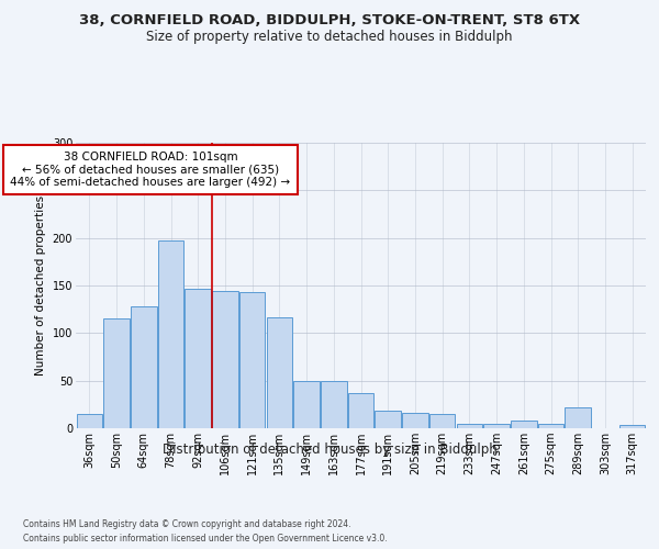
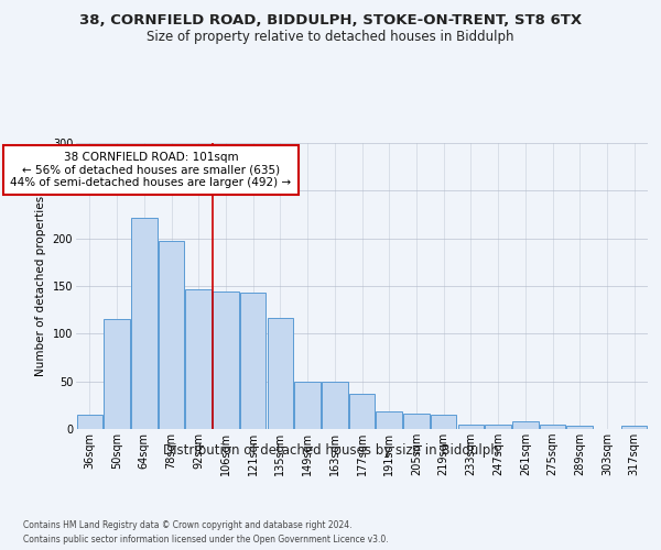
64sqm: 128 -> 222
289sqm: 22 -> 4
